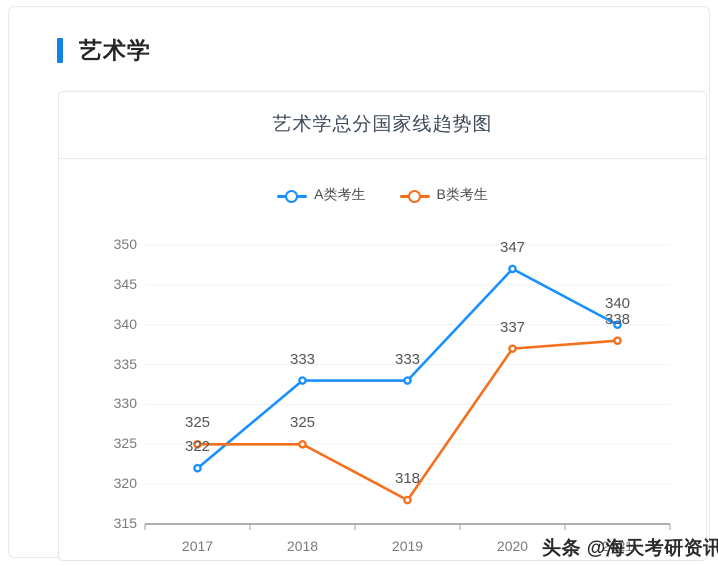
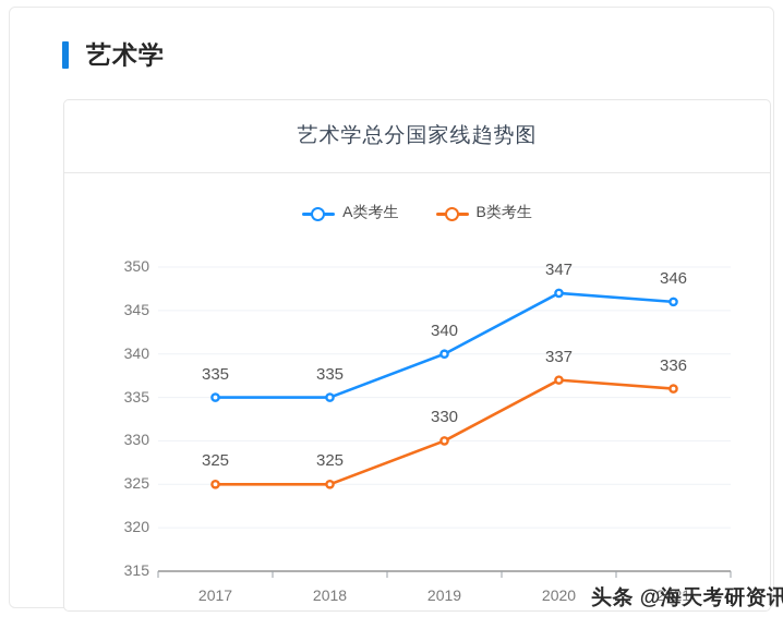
A类考生/2017: 322 -> 335
A类考生/2018: 333 -> 335
A类考生/2019: 333 -> 340
B类考生/2019: 318 -> 330
A类考生/2021: 340 -> 346
B类考生/2021: 338 -> 336
